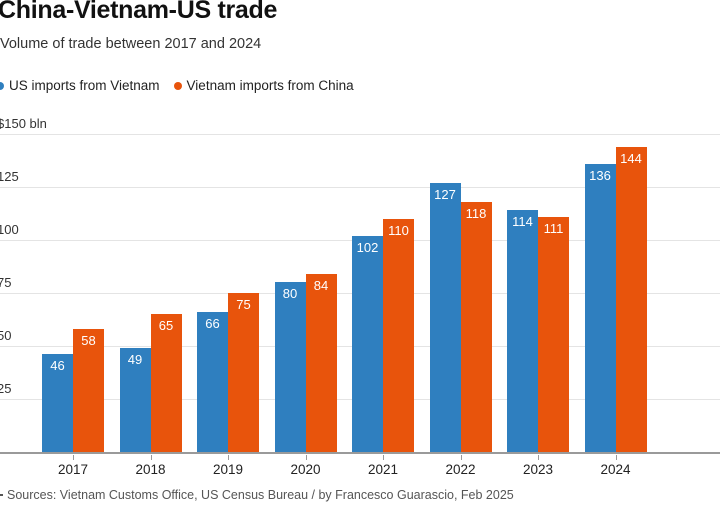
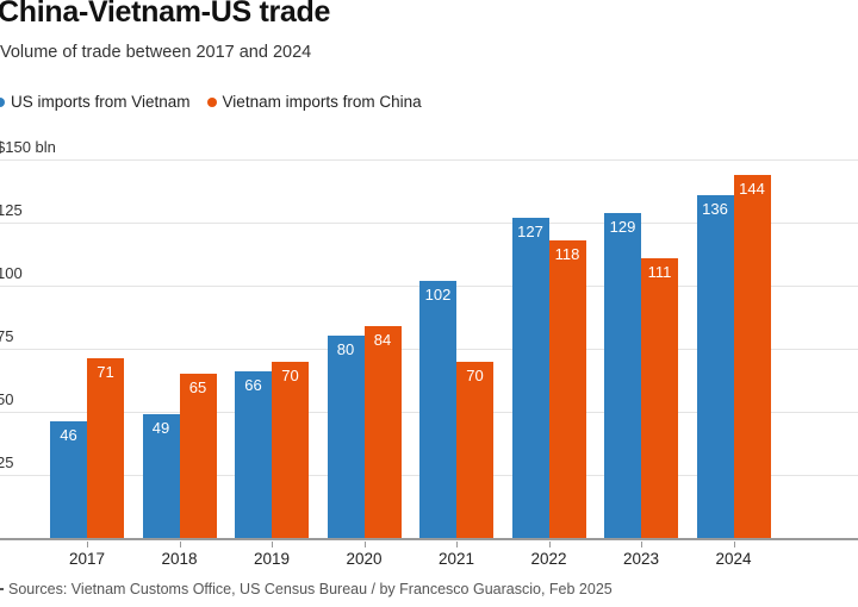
Vietnam imports from China/2017: 58 -> 71
Vietnam imports from China/2019: 75 -> 70
Vietnam imports from China/2021: 110 -> 70
US imports from Vietnam/2023: 114 -> 129
